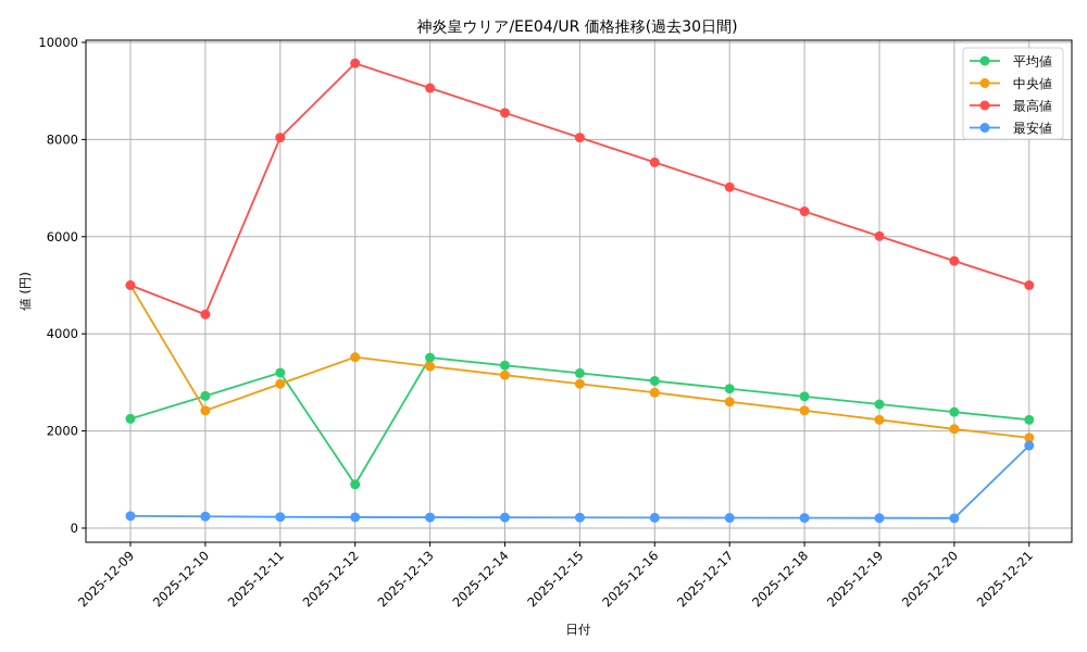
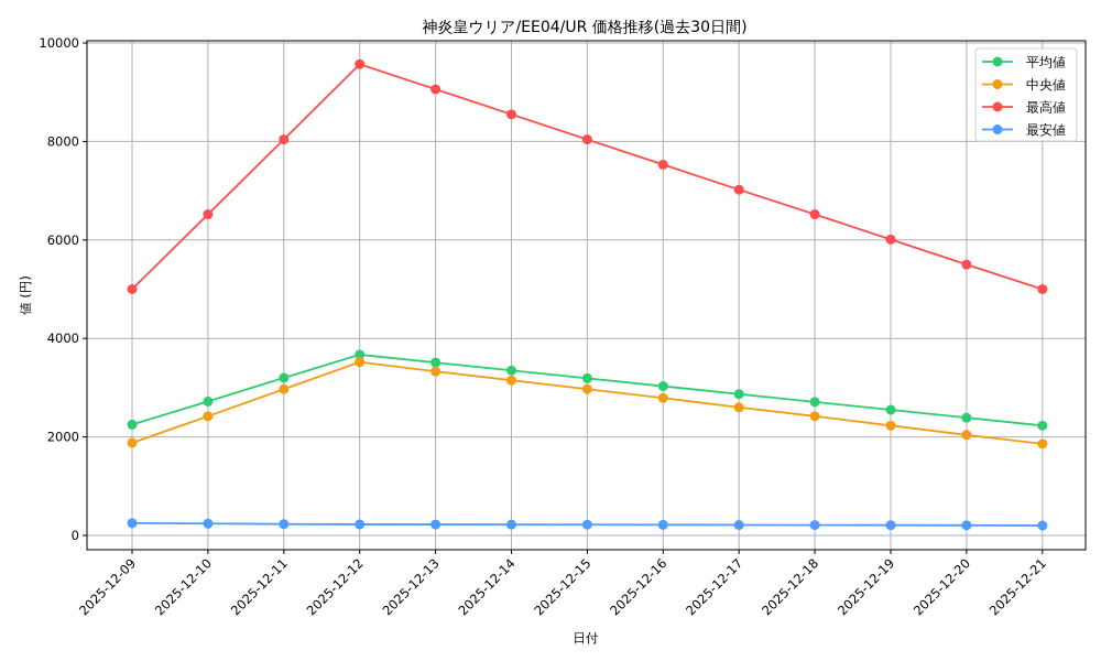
中央値/2025-12-09: 5000 -> 1900
最高値/2025-12-10: 4400 -> 6500
平均値/2025-12-12: 900 -> 3700
最安値/2025-12-21: 1700 -> 200
